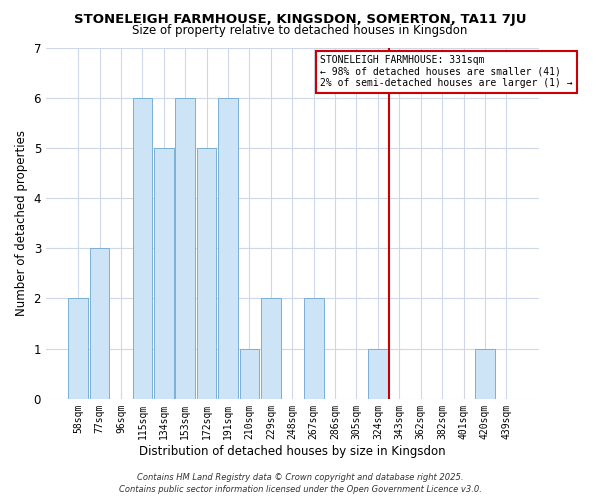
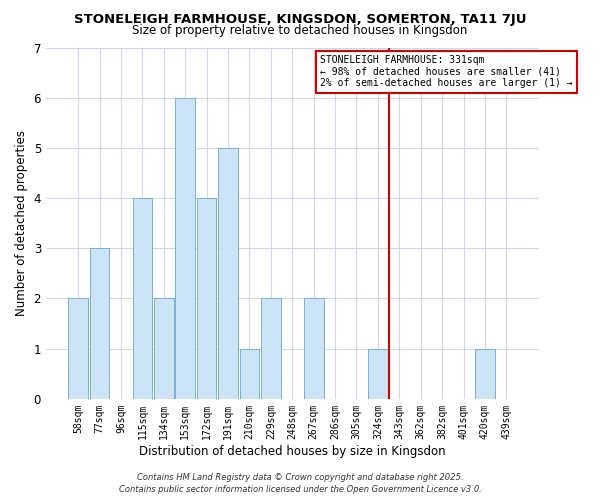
115sqm: 6 -> 4
134sqm: 5 -> 2
172sqm: 5 -> 4
191sqm: 6 -> 5
